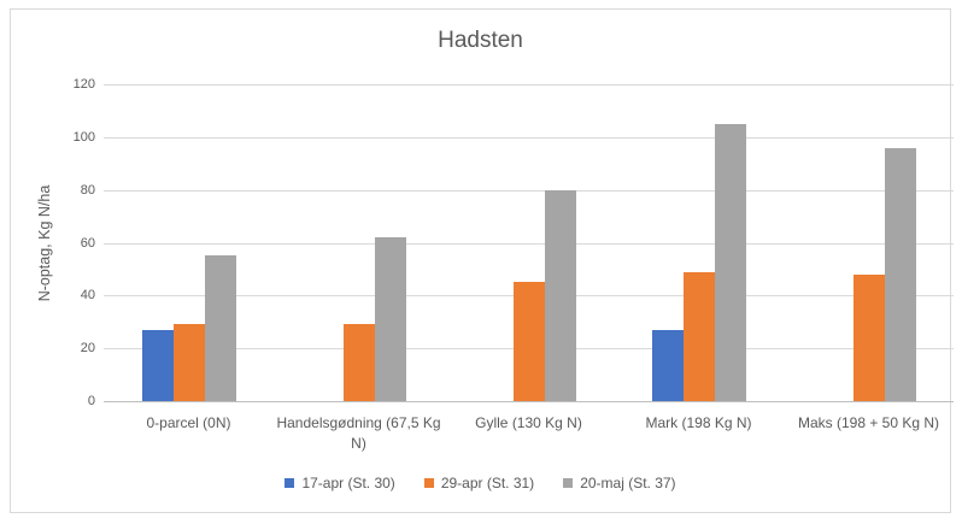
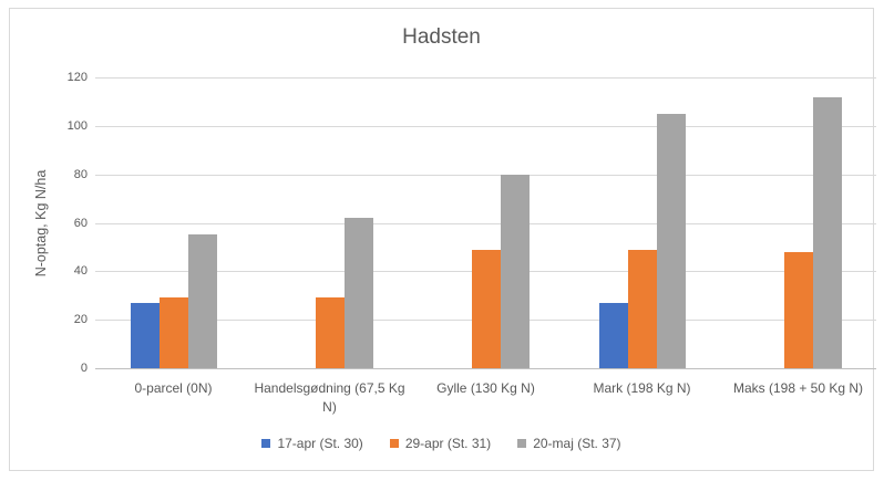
29-apr (St. 31)/Gylle (130 Kg N): 45 -> 49
20-maj (St. 37)/Maks (198 + 50 Kg N): 96 -> 112
